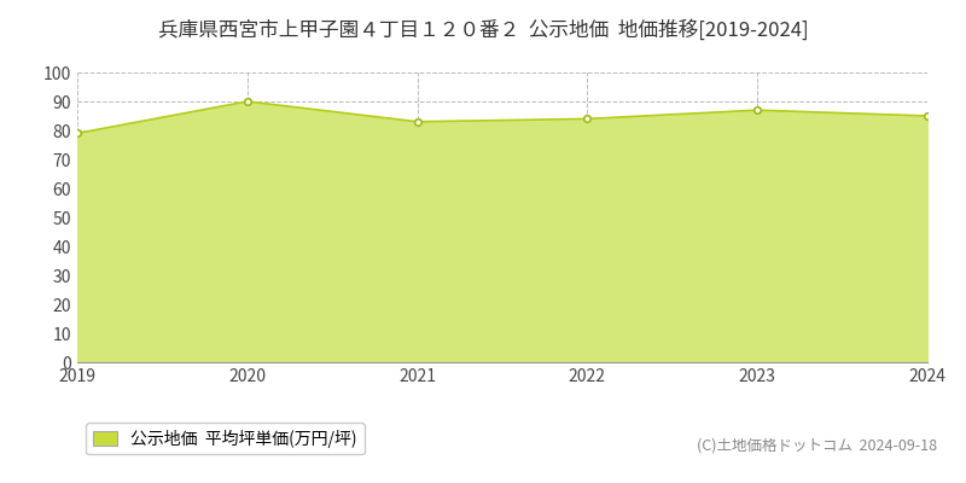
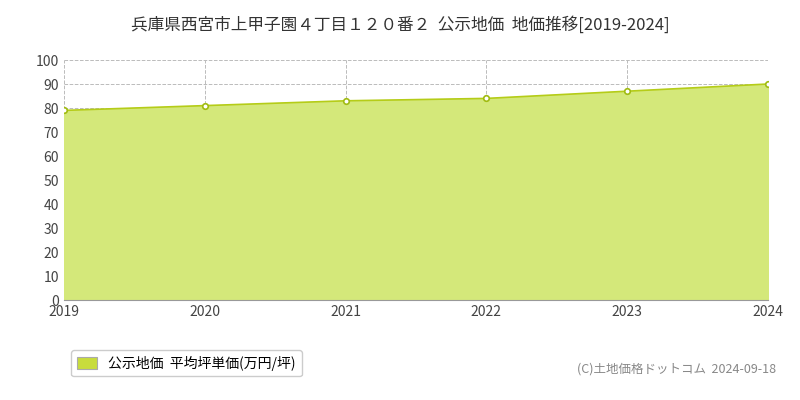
2020: 90 -> 81
2024: 85 -> 90
